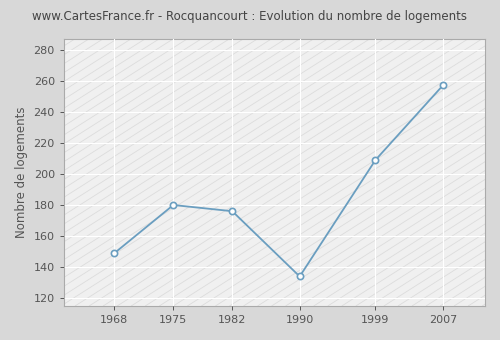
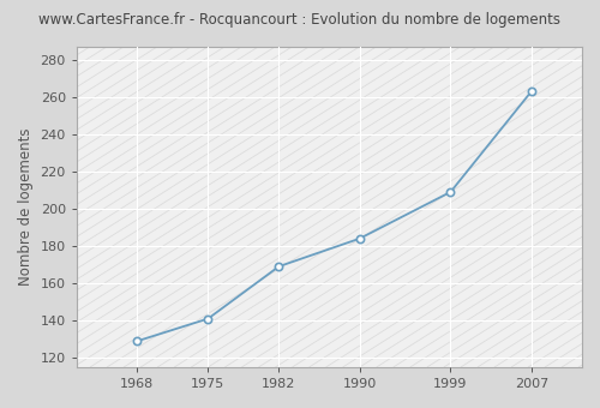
1968: 149 -> 129
1975: 180 -> 141
1982: 176 -> 169
1990: 134 -> 184
2007: 257 -> 263
